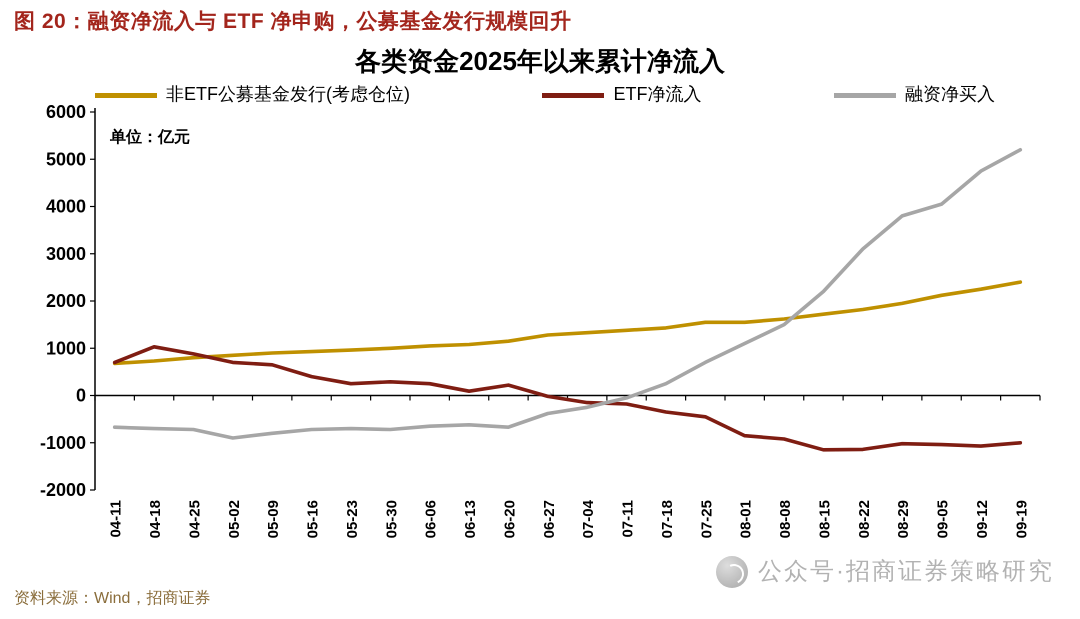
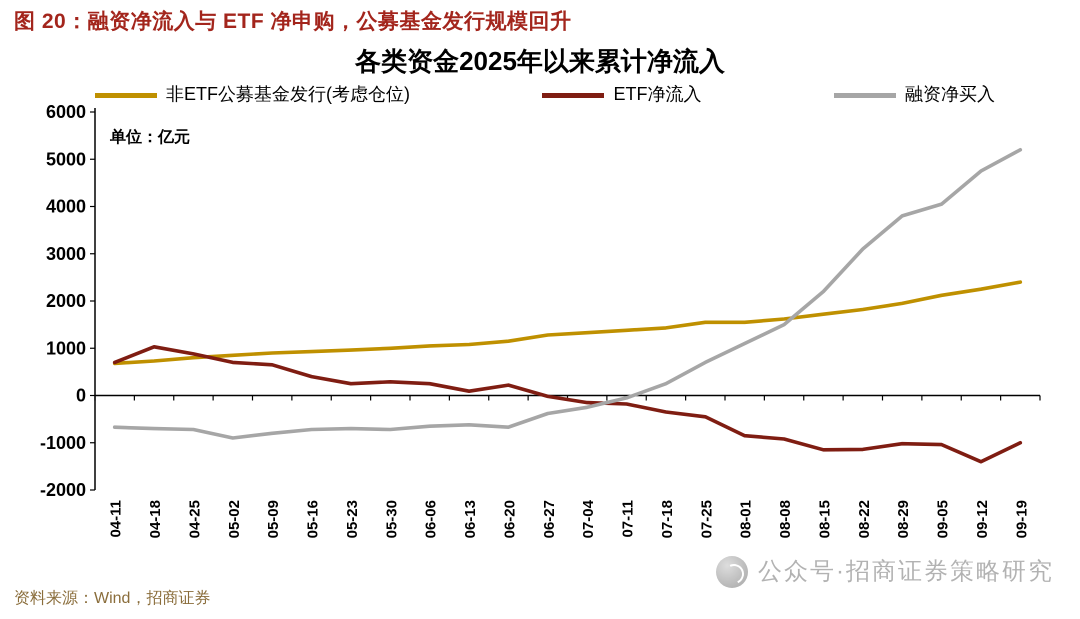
ETF净流入/09-12: -1100 -> -1400
